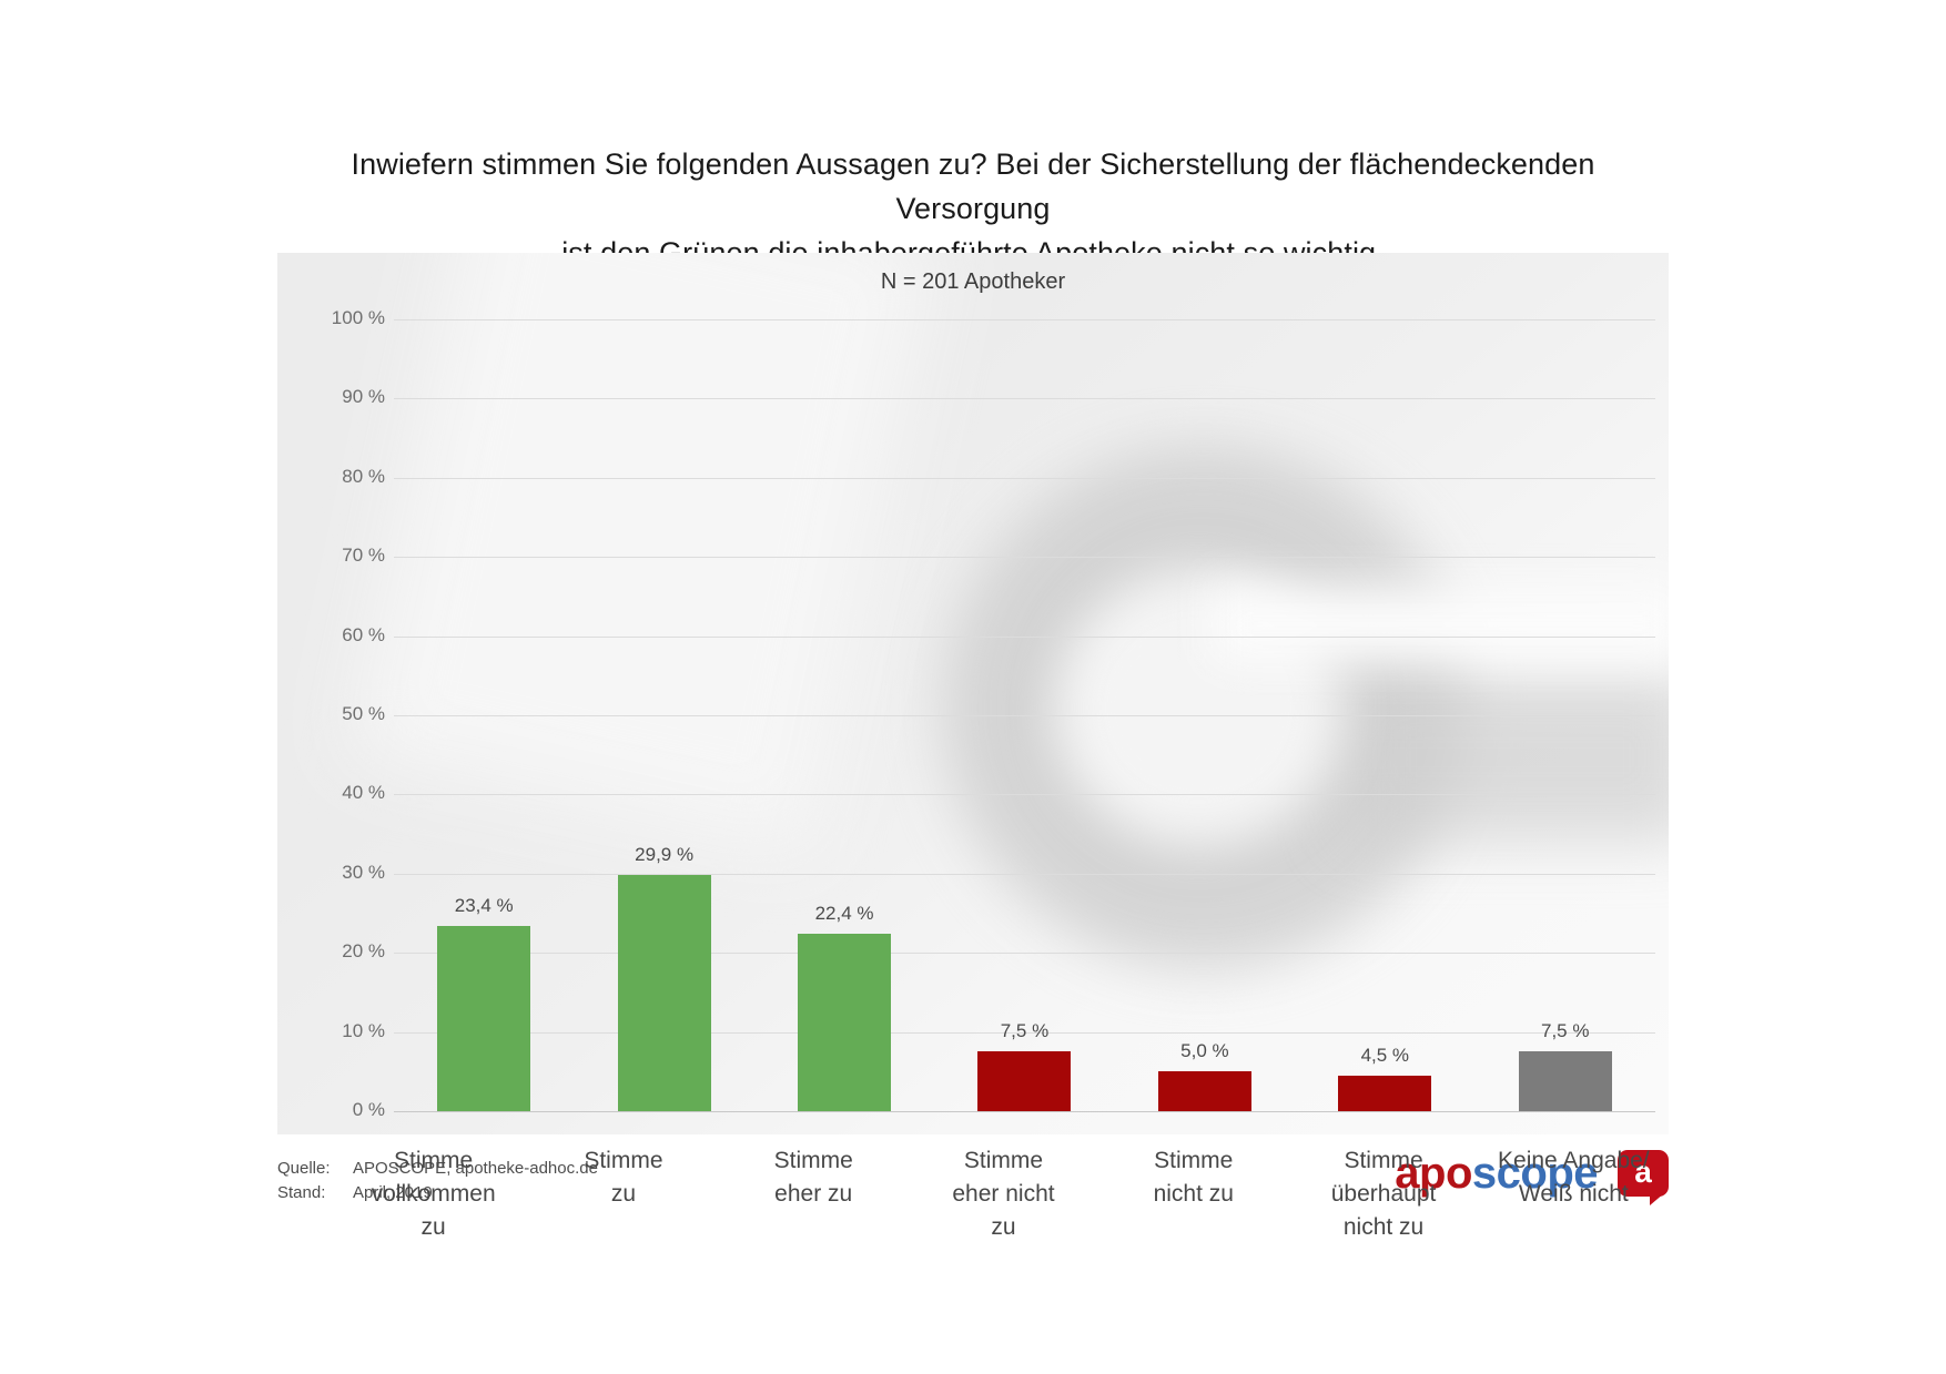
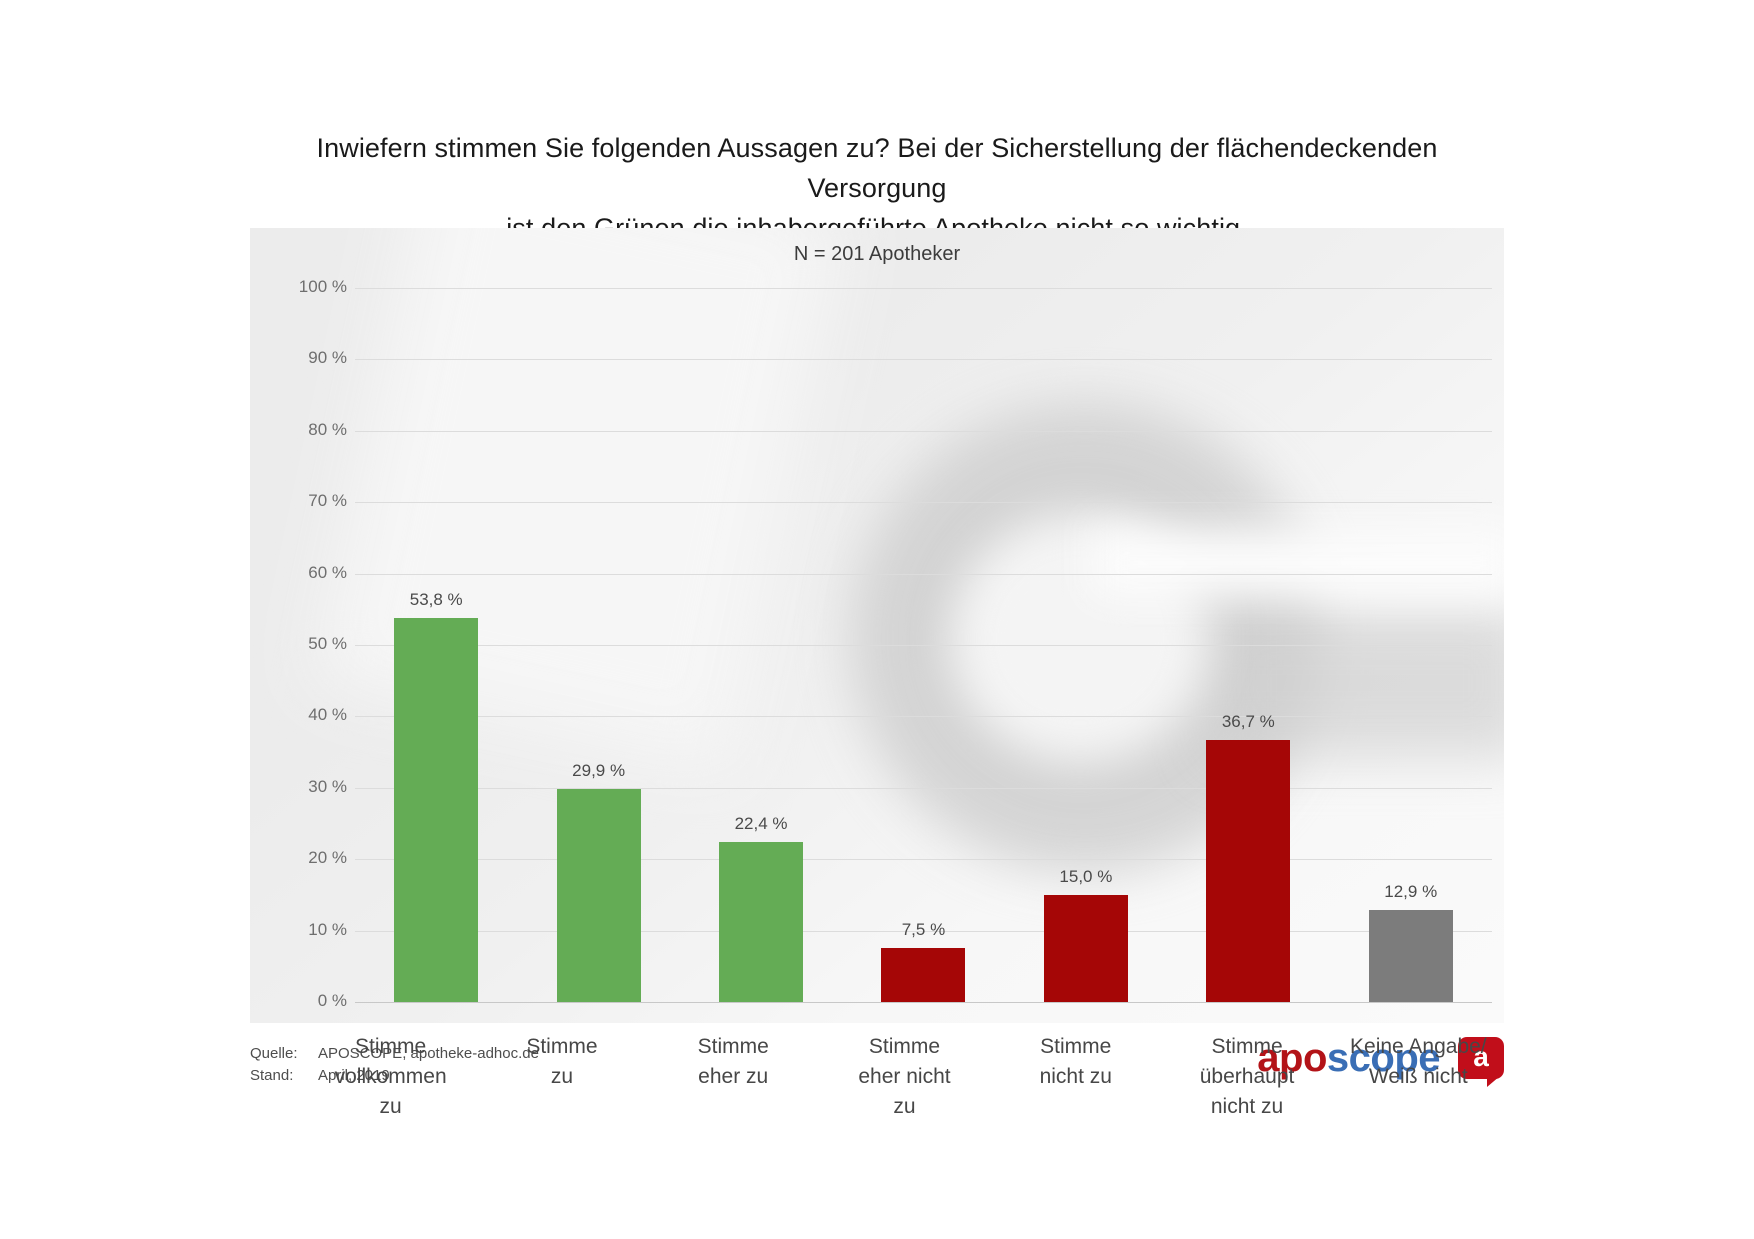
Stimme vollkommen zu: 23,4 -> 53,8
Stimme nicht zu: 5,0 -> 15,0
Stimme überhaupt nicht zu: 4,5 -> 36,7
Keine Angabe/ Weiß nicht: 7,5 -> 12,9
